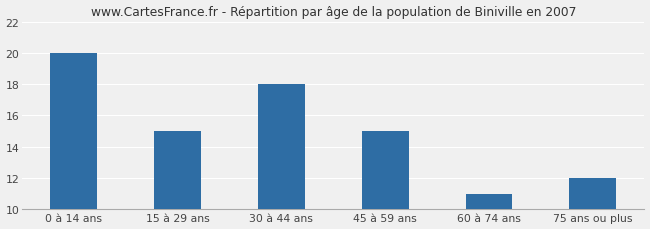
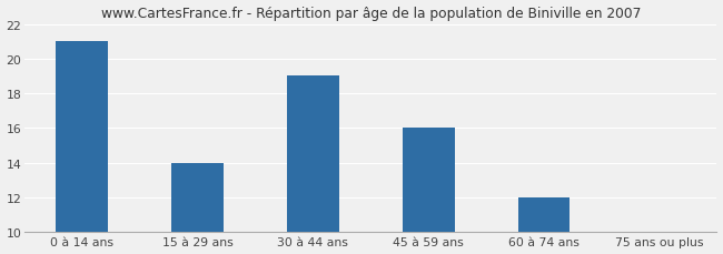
0 à 14 ans: 20 -> 21
15 à 29 ans: 15 -> 14
30 à 44 ans: 18 -> 19
45 à 59 ans: 15 -> 16
60 à 74 ans: 11 -> 12
75 ans ou plus: 12 -> 10
